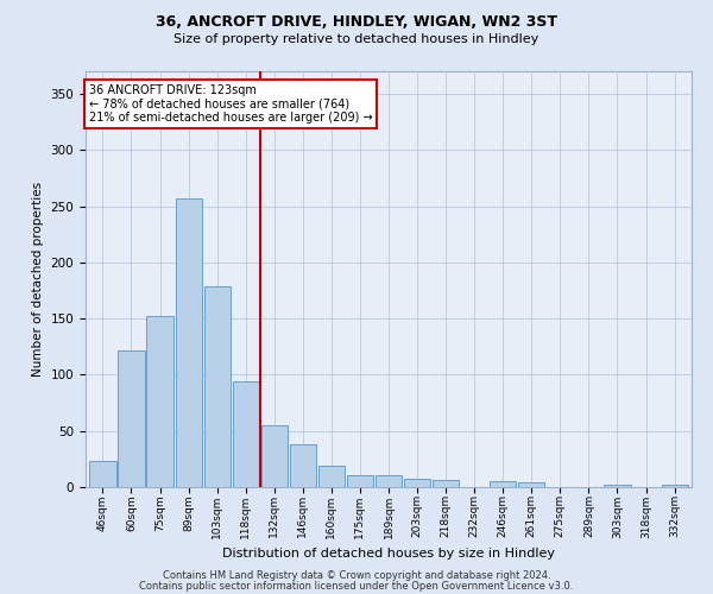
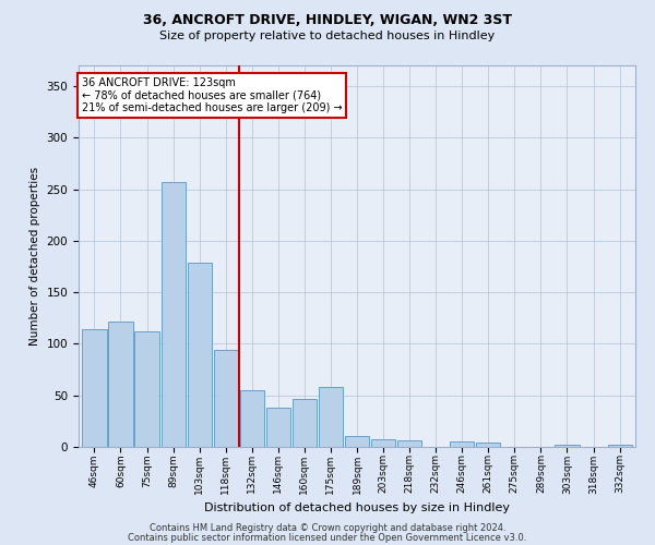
46sqm: 23 -> 114
75sqm: 152 -> 112
160sqm: 19 -> 46
175sqm: 11 -> 58
